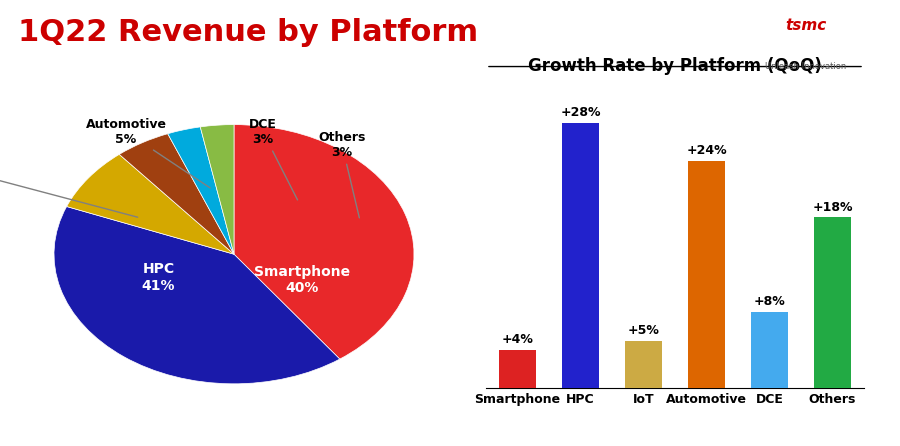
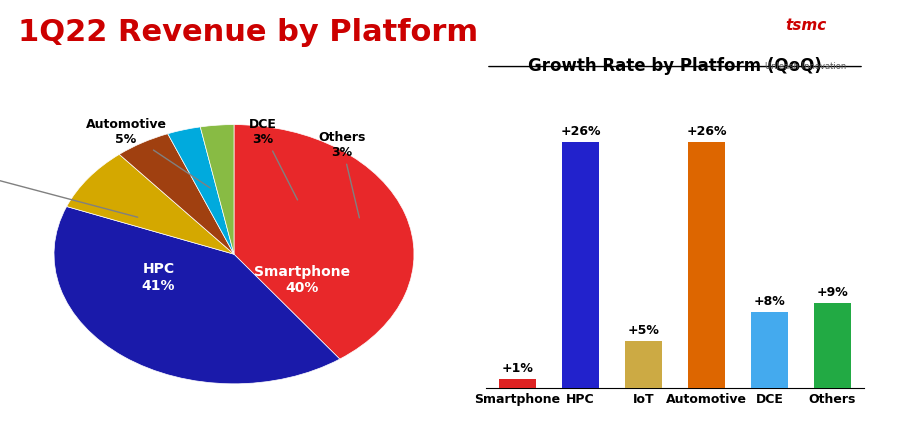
Smartphone: +4% -> +1%
HPC: +28% -> +26%
Automotive: +24% -> +26%
Others: +18% -> +9%
